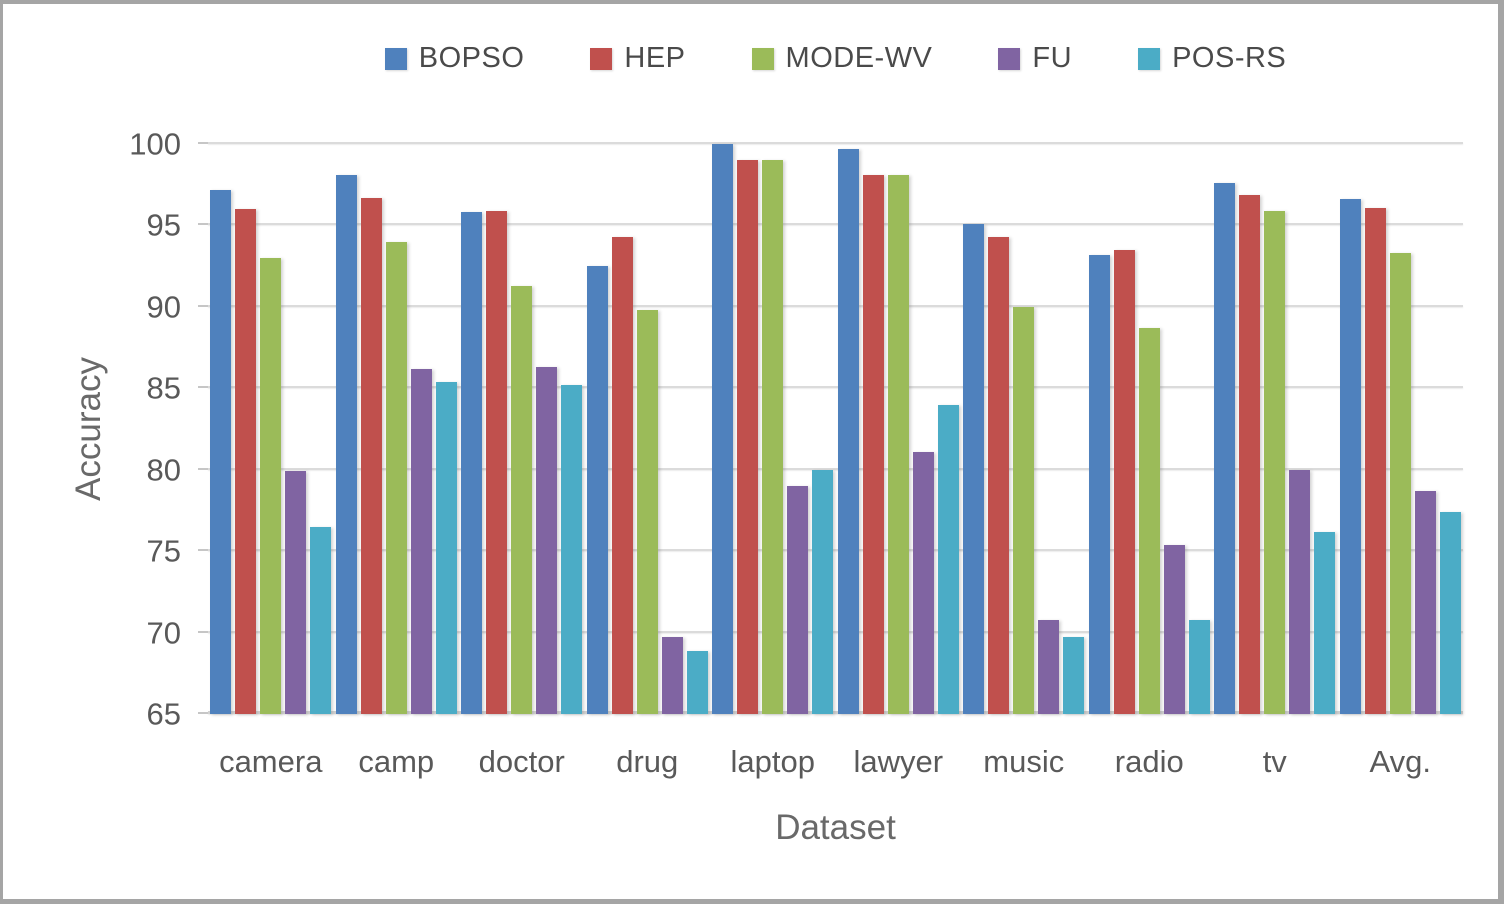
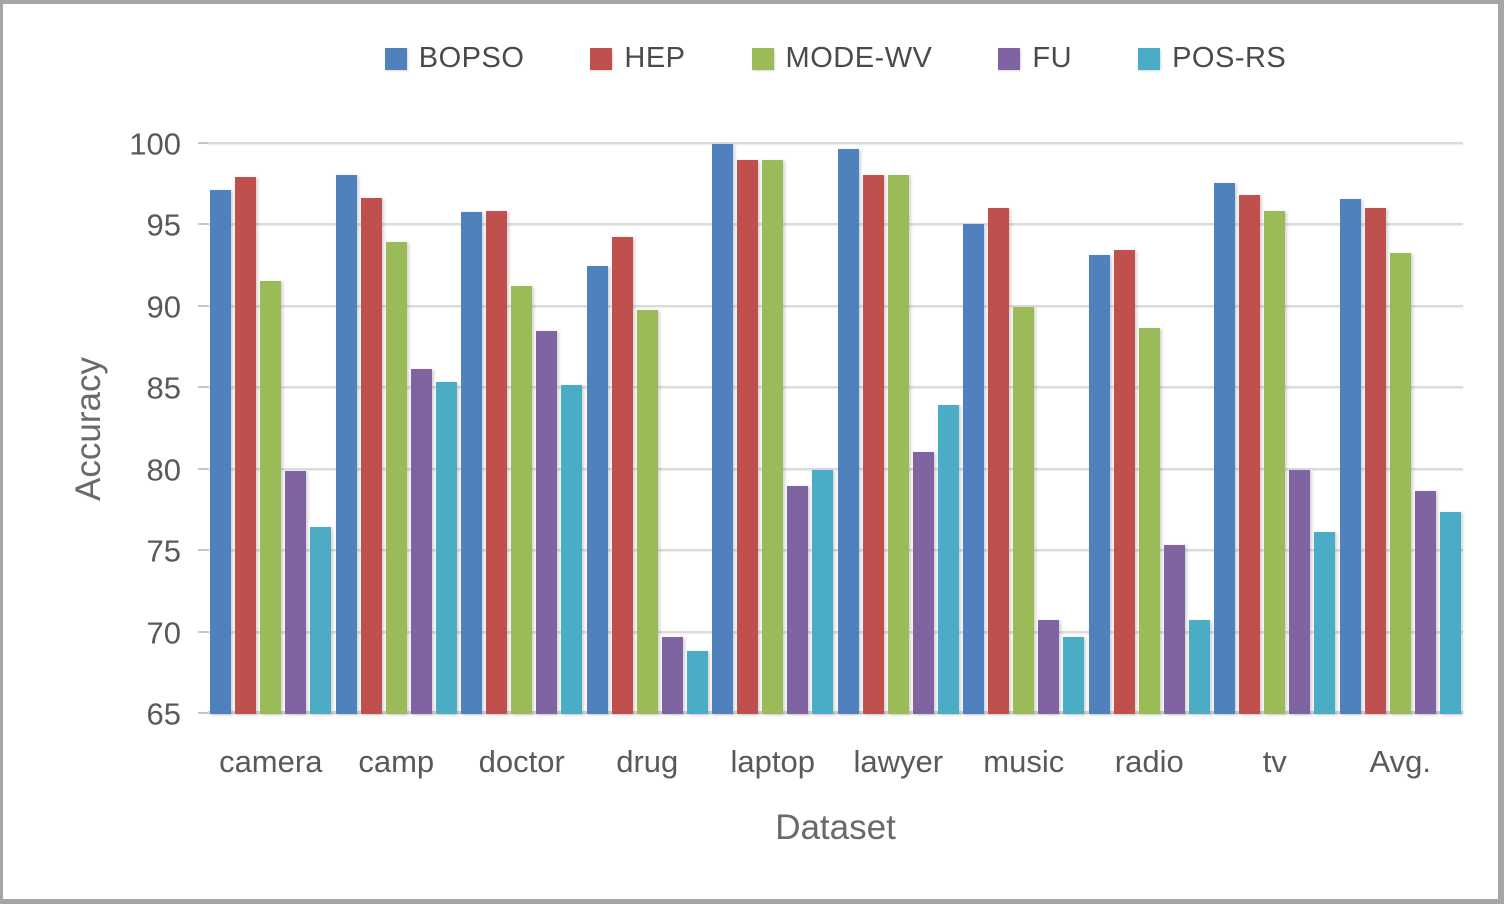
HEP/camera: 96.0 -> 98.0
MODE-WV/camera: 93.0 -> 91.6
FU/doctor: 86.3 -> 88.5
HEP/music: 94.3 -> 96.1
